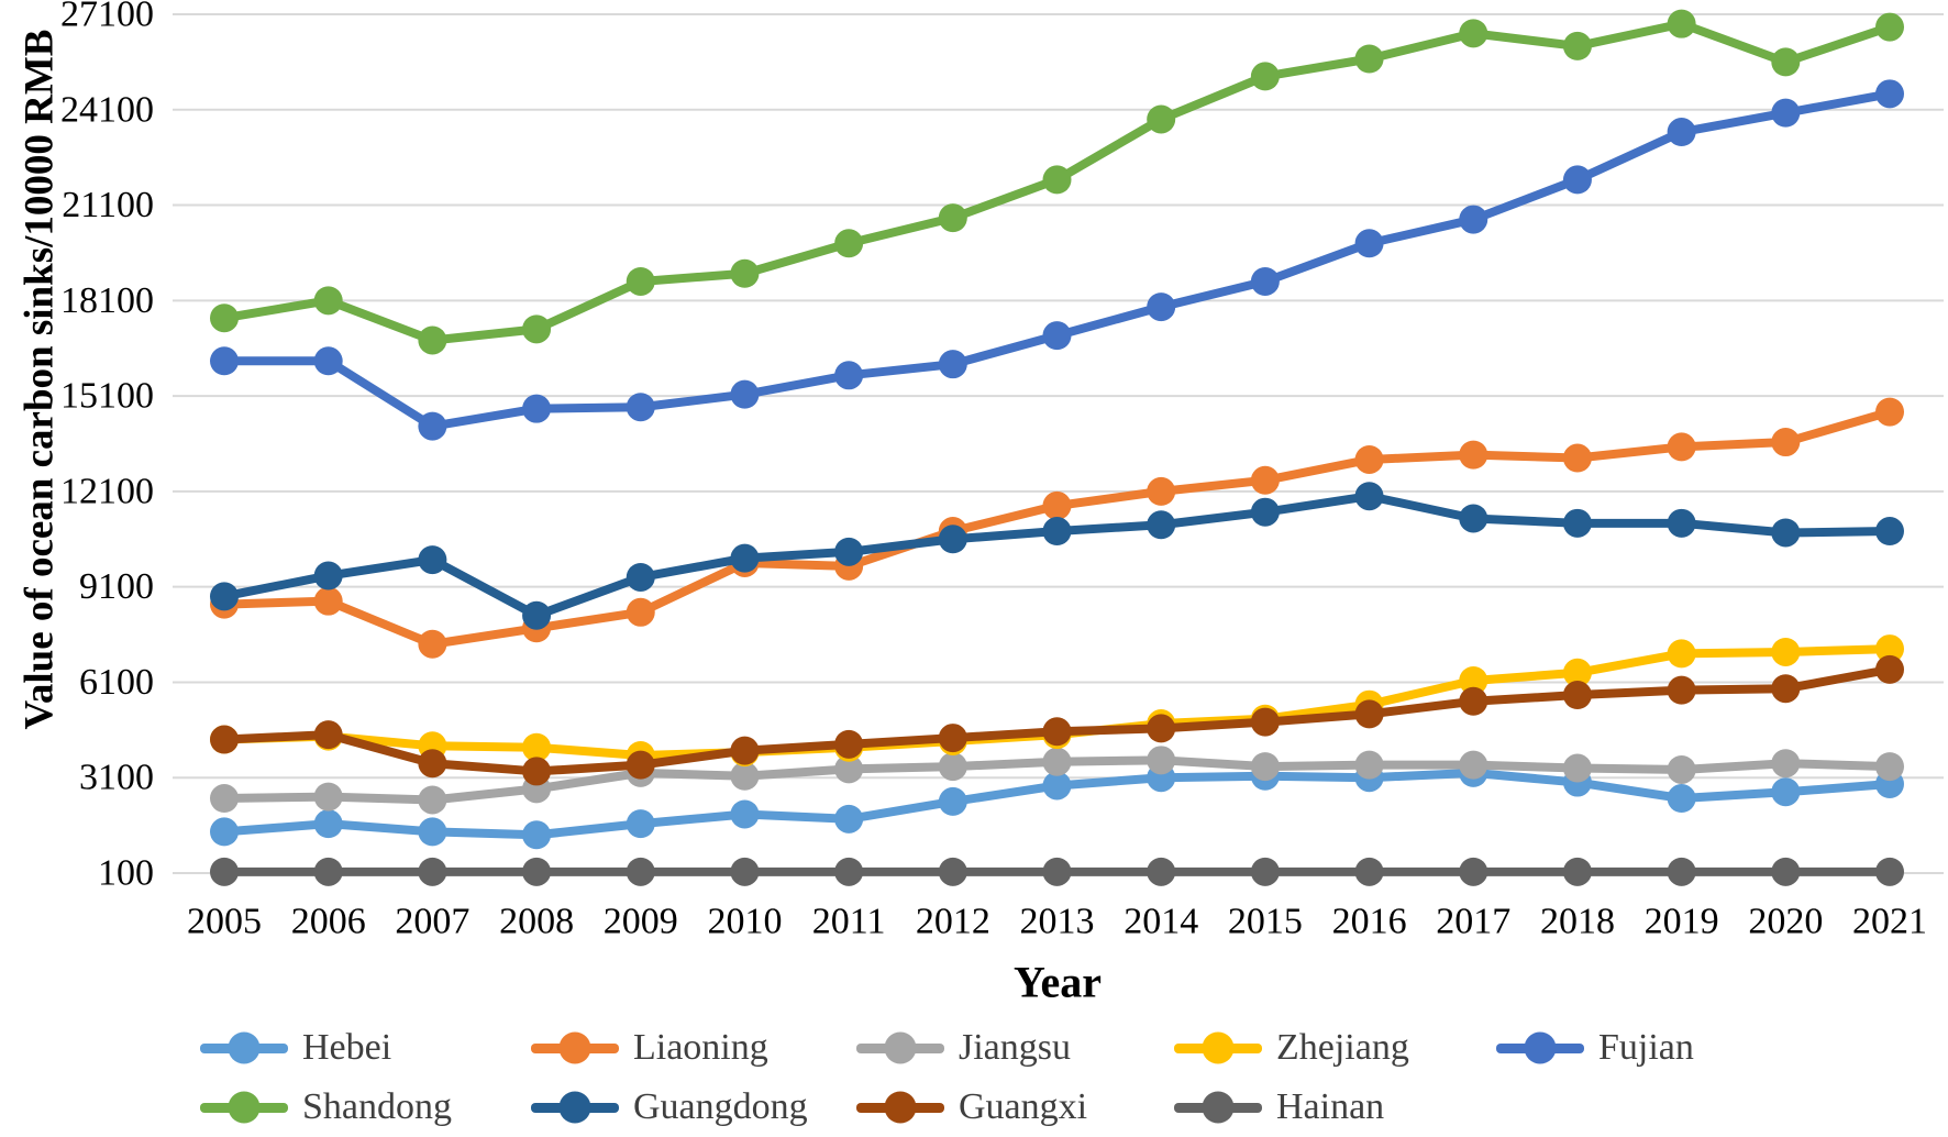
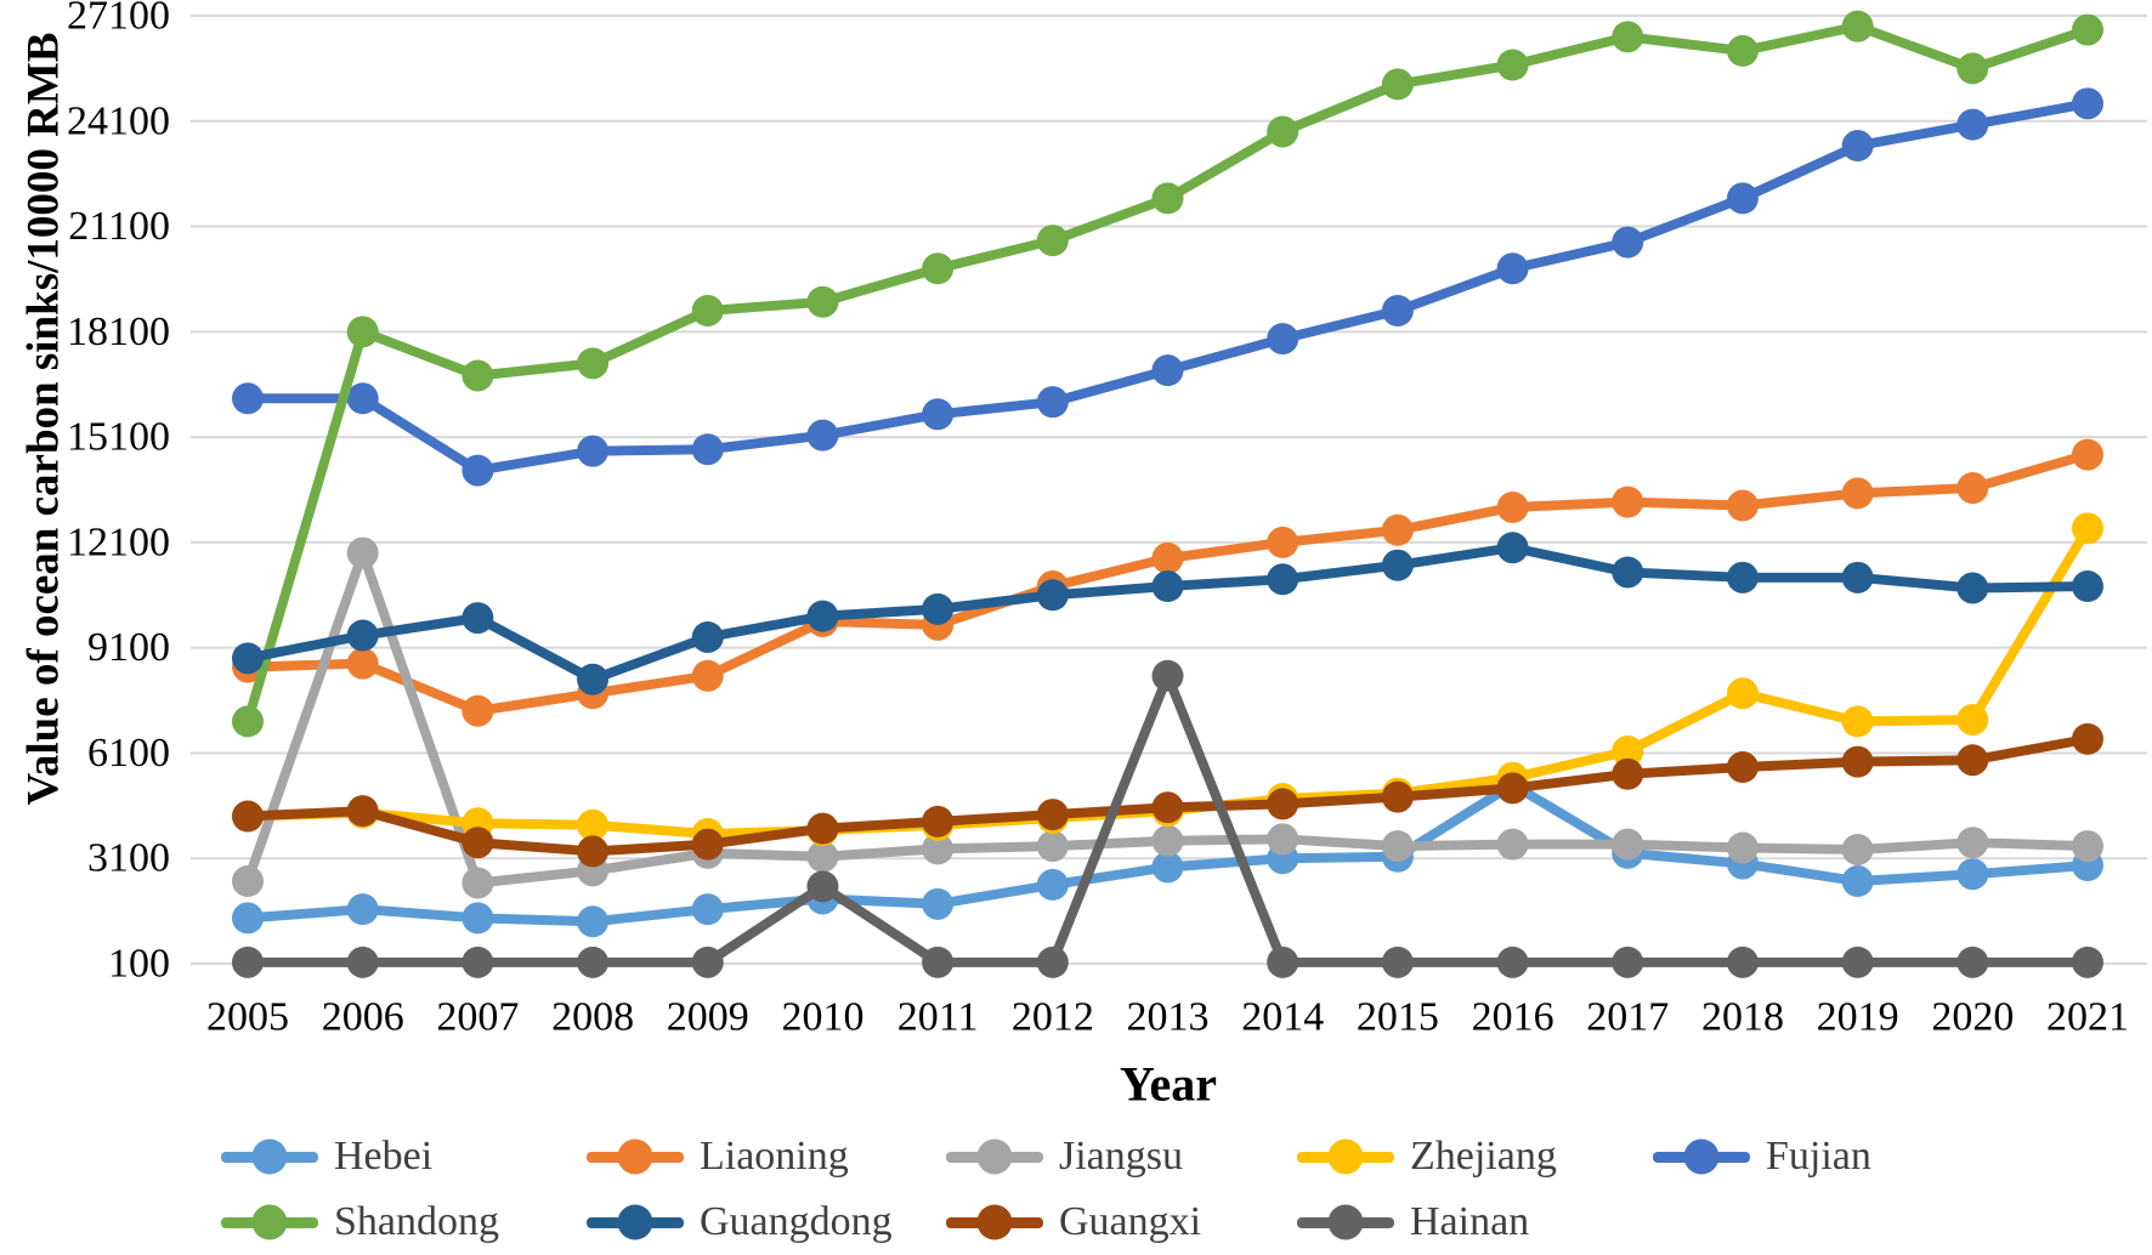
Shandong/2005: 17600 -> 7000
Jiangsu/2006: 2500 -> 11800
Hainan/2010: 100 -> 2300
Hainan/2013: 100 -> 8300
Hebei/2016: 3100 -> 5200
Zhejiang/2018: 6400 -> 7800
Zhejiang/2021: 7200 -> 12500
